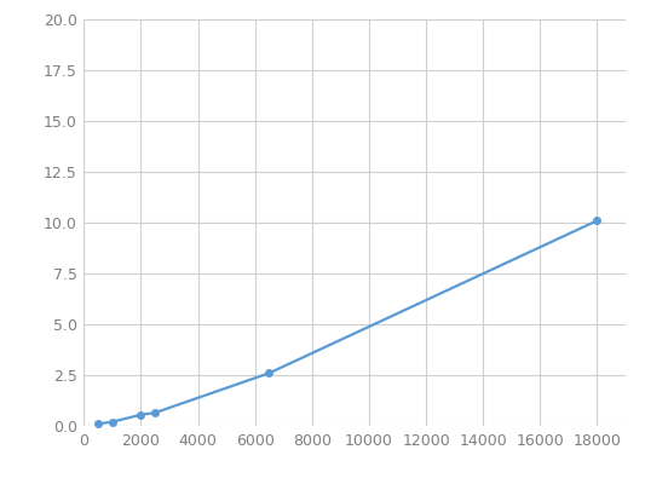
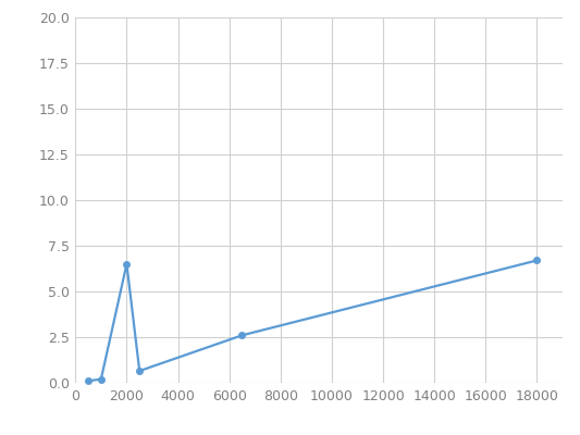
2000: 0.6 -> 6.5
18000: 10.1 -> 6.7
